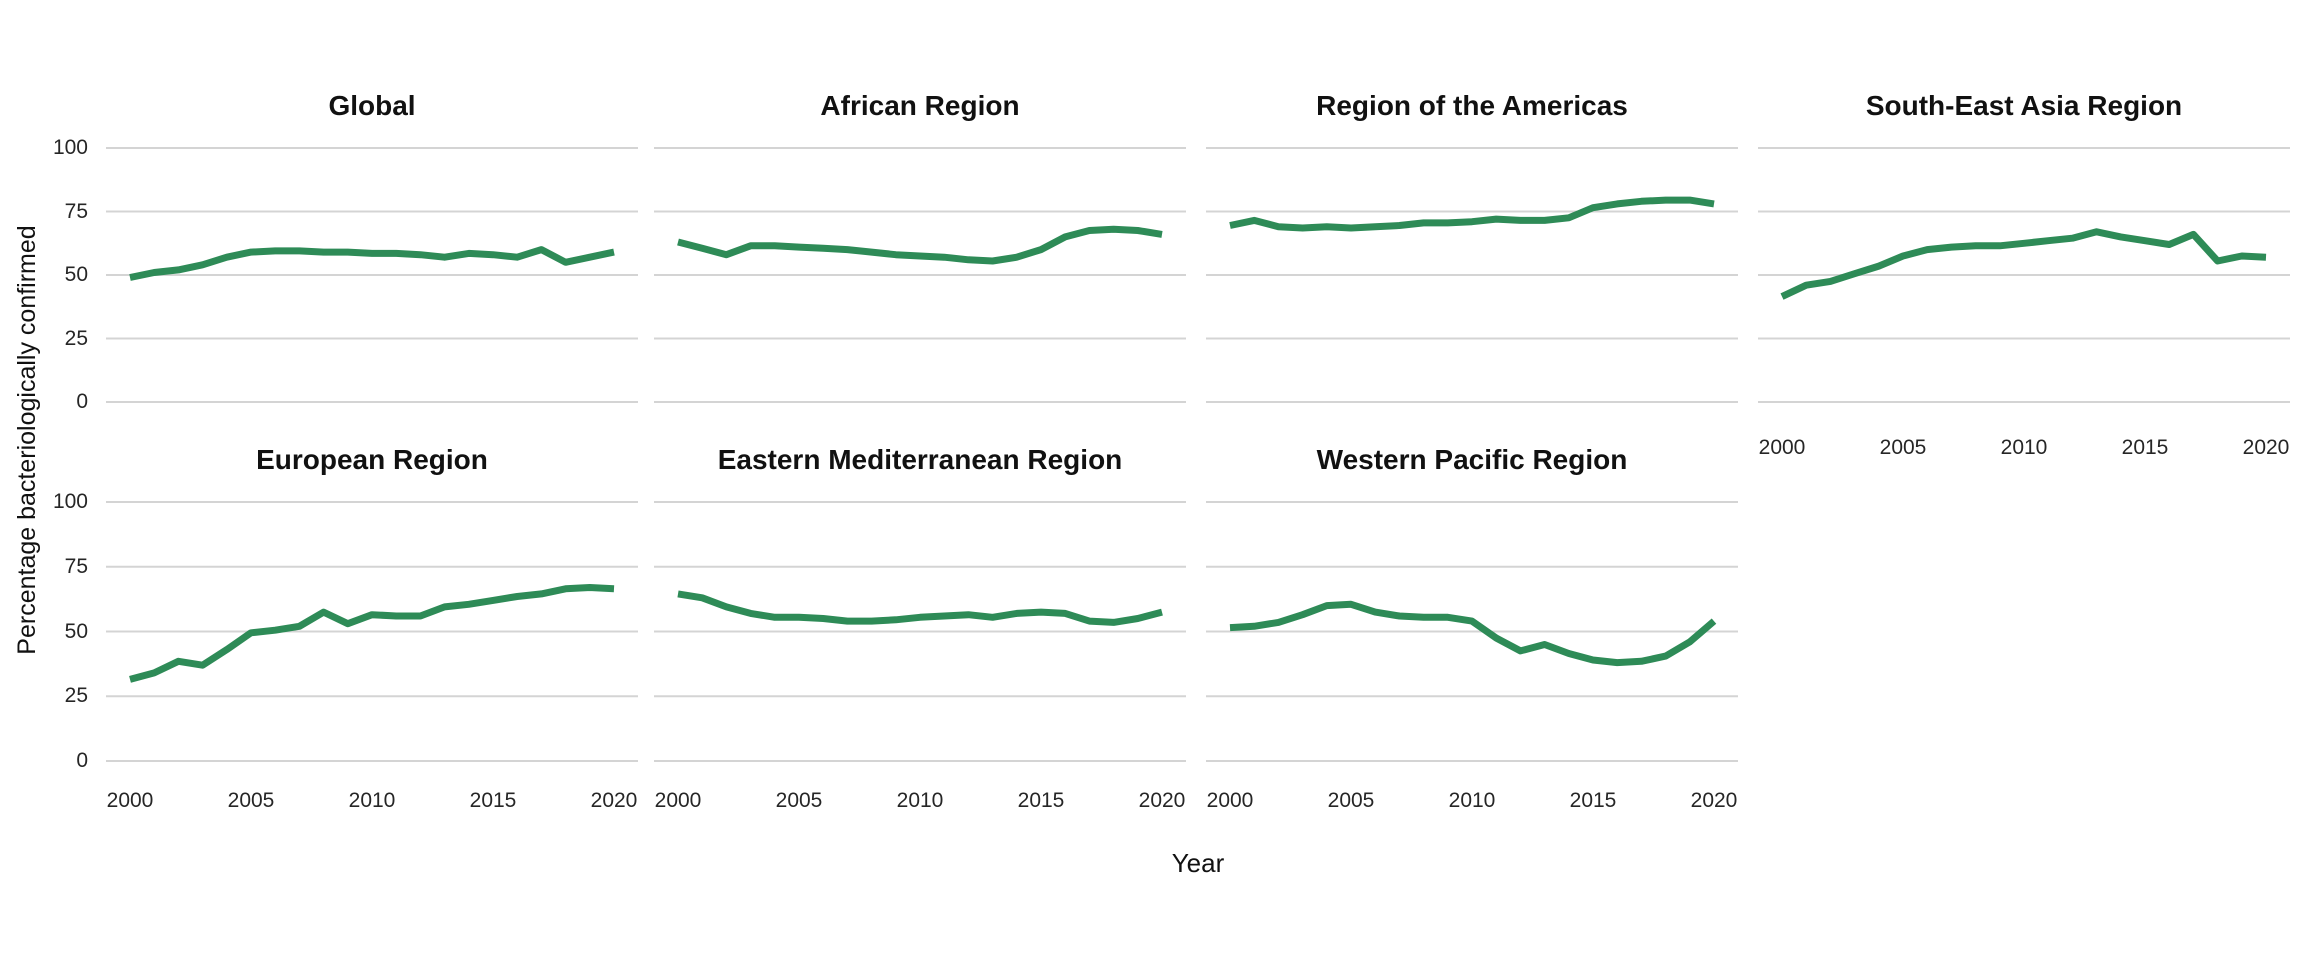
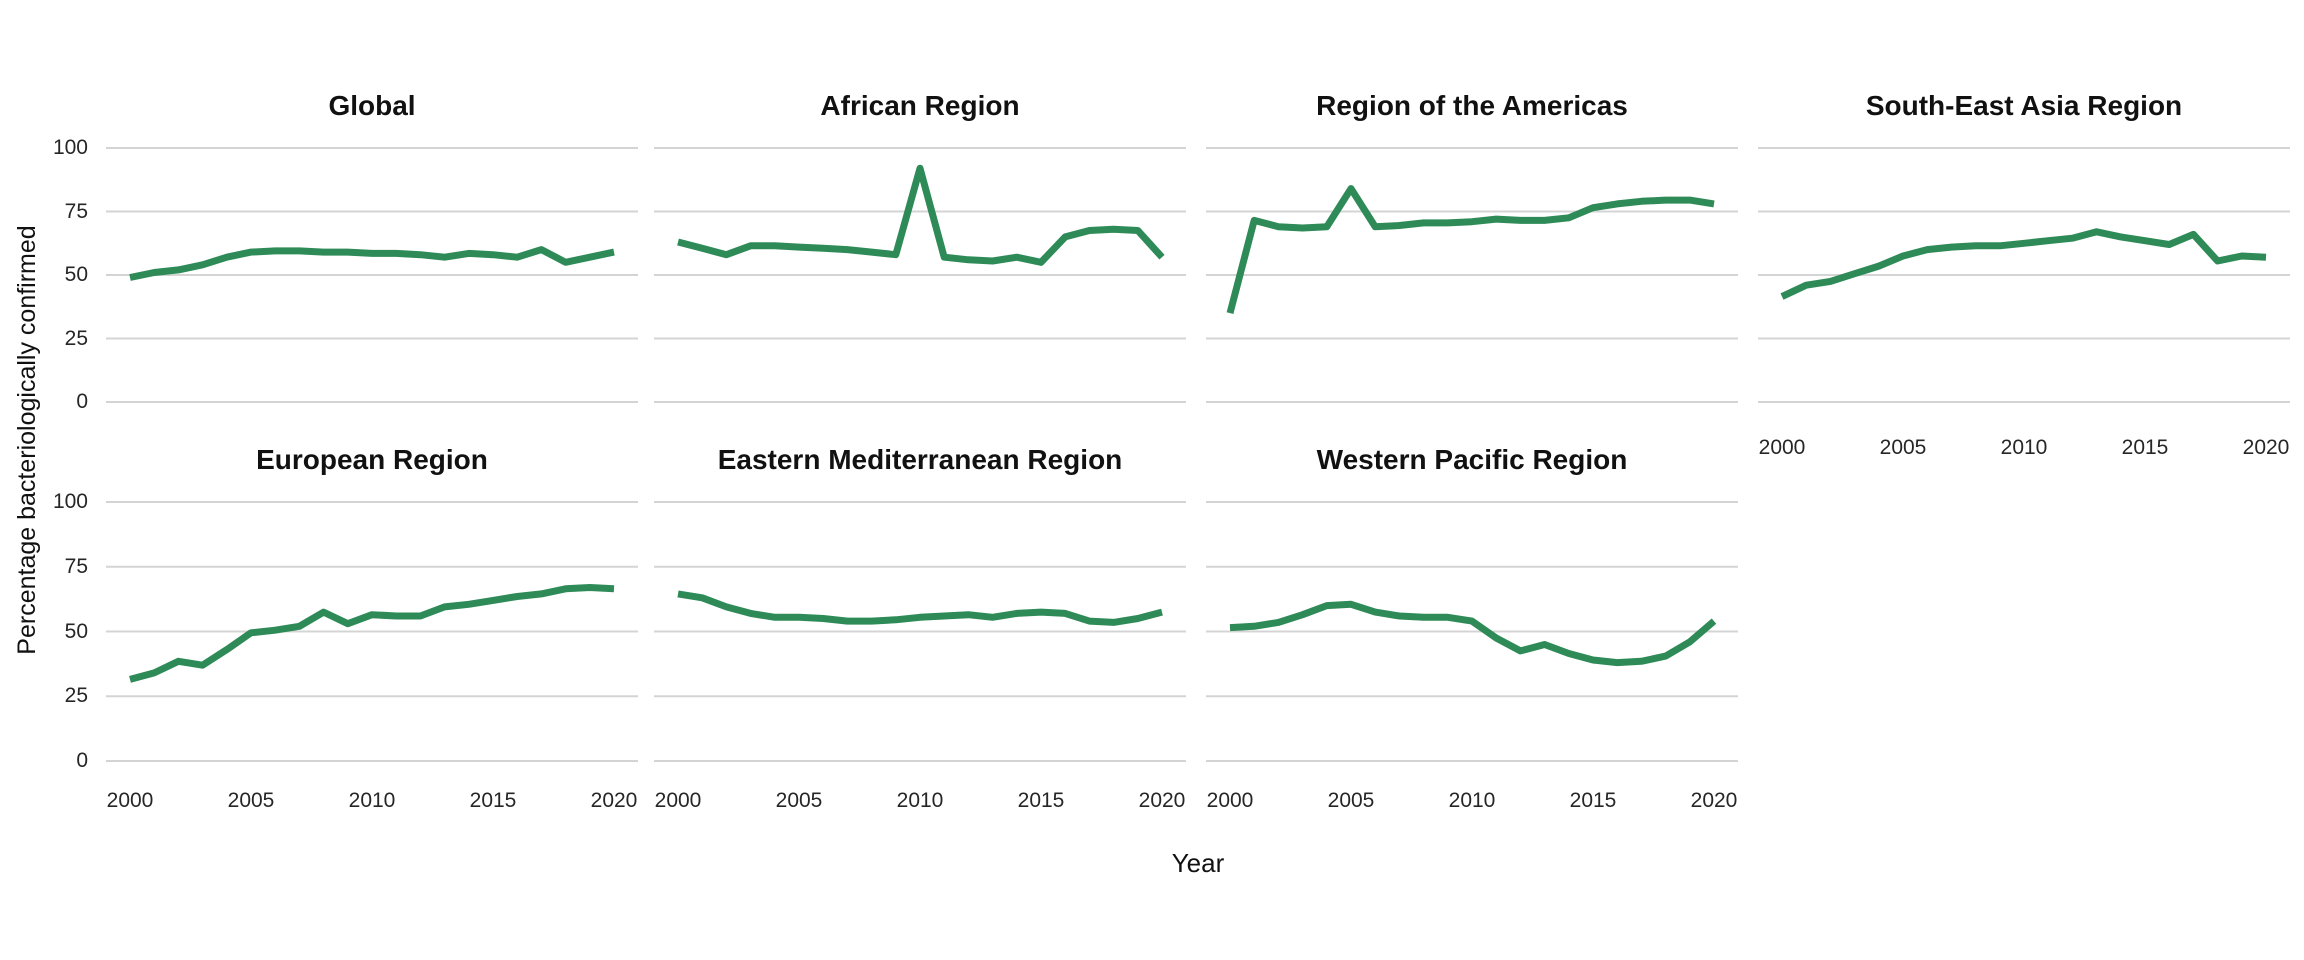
Region of the Americas/2000: 70 -> 35
Region of the Americas/2005: 68 -> 84
African Region/2010: 58 -> 92
African Region/2015: 60 -> 55
African Region/2020: 66 -> 57
